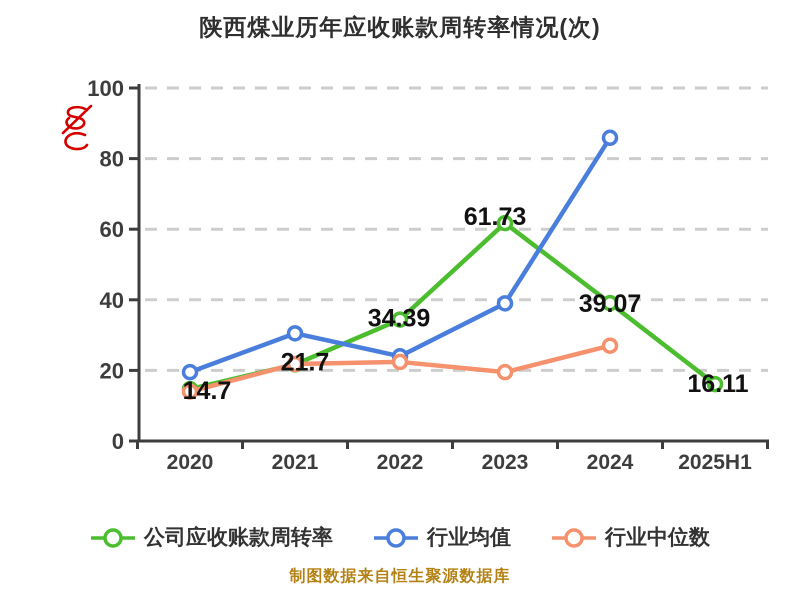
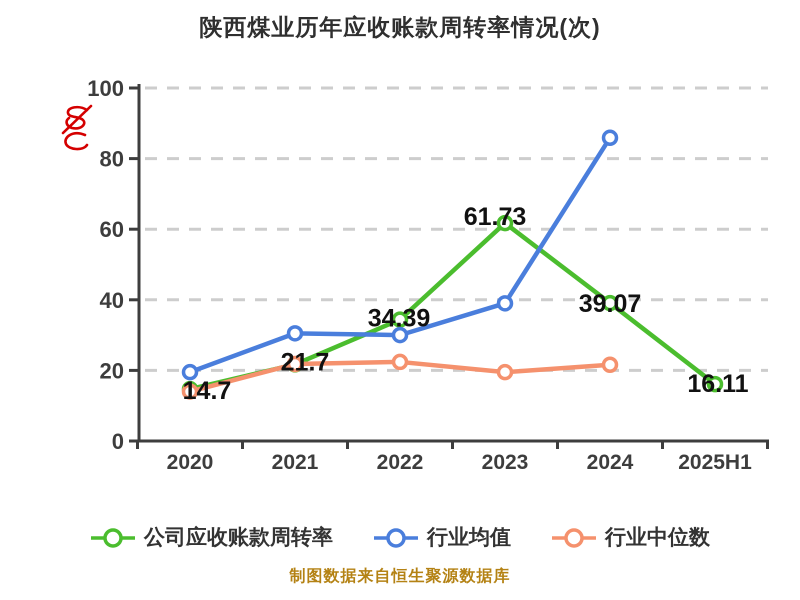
行业均值/2022: 24 -> 30
行业中位数/2024: 27 -> 22
